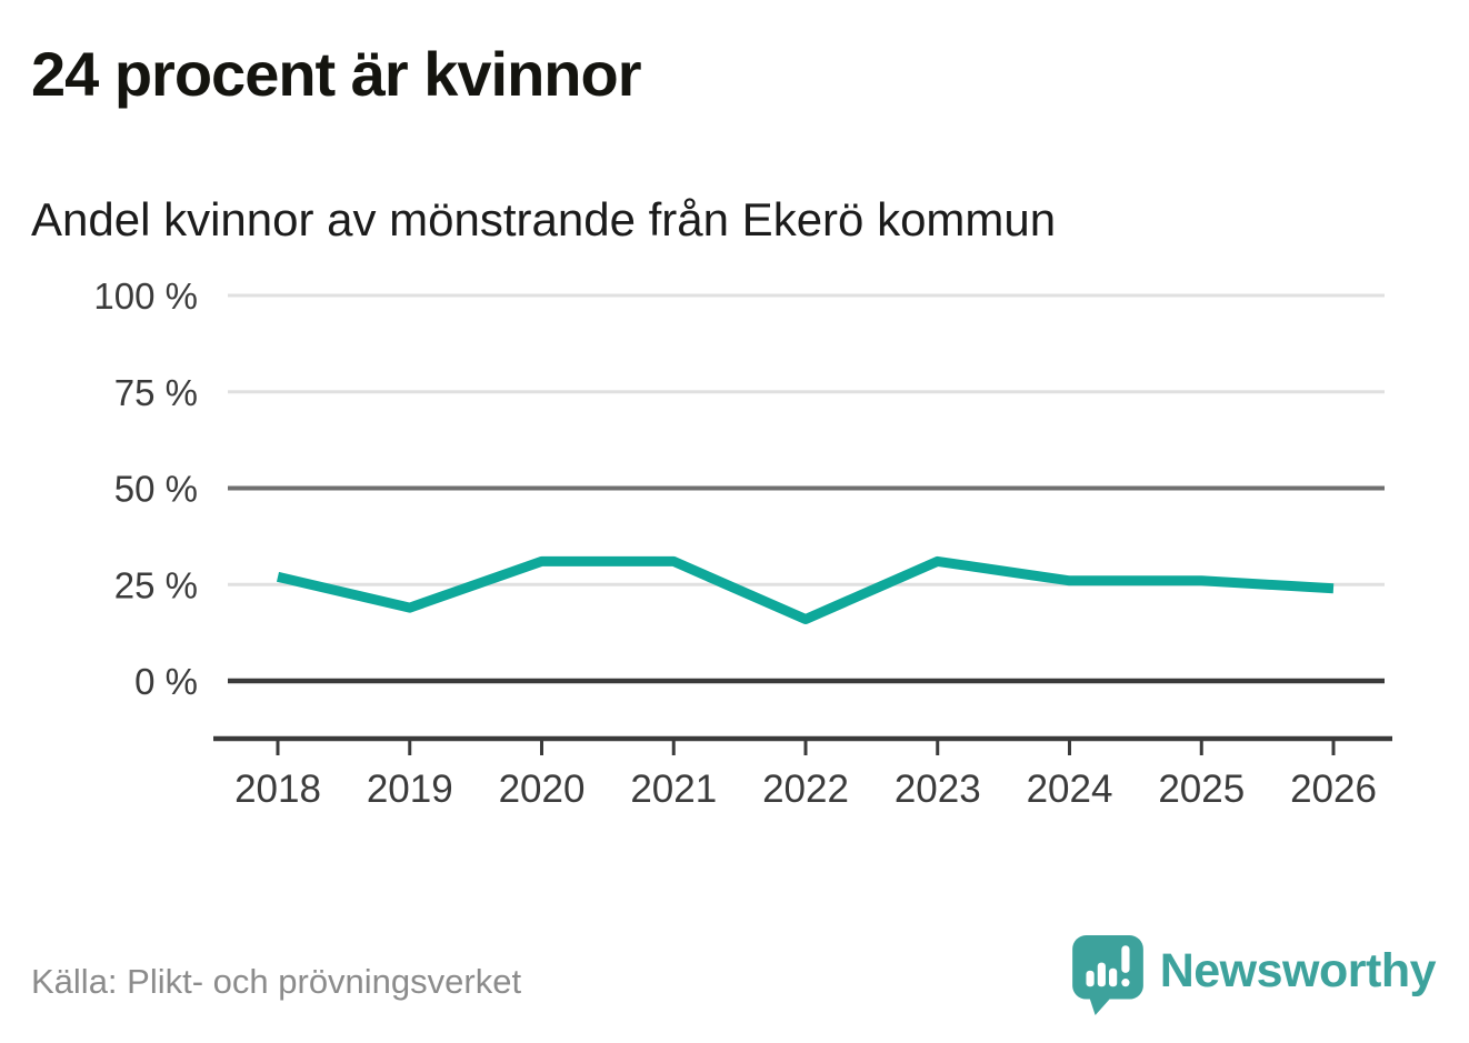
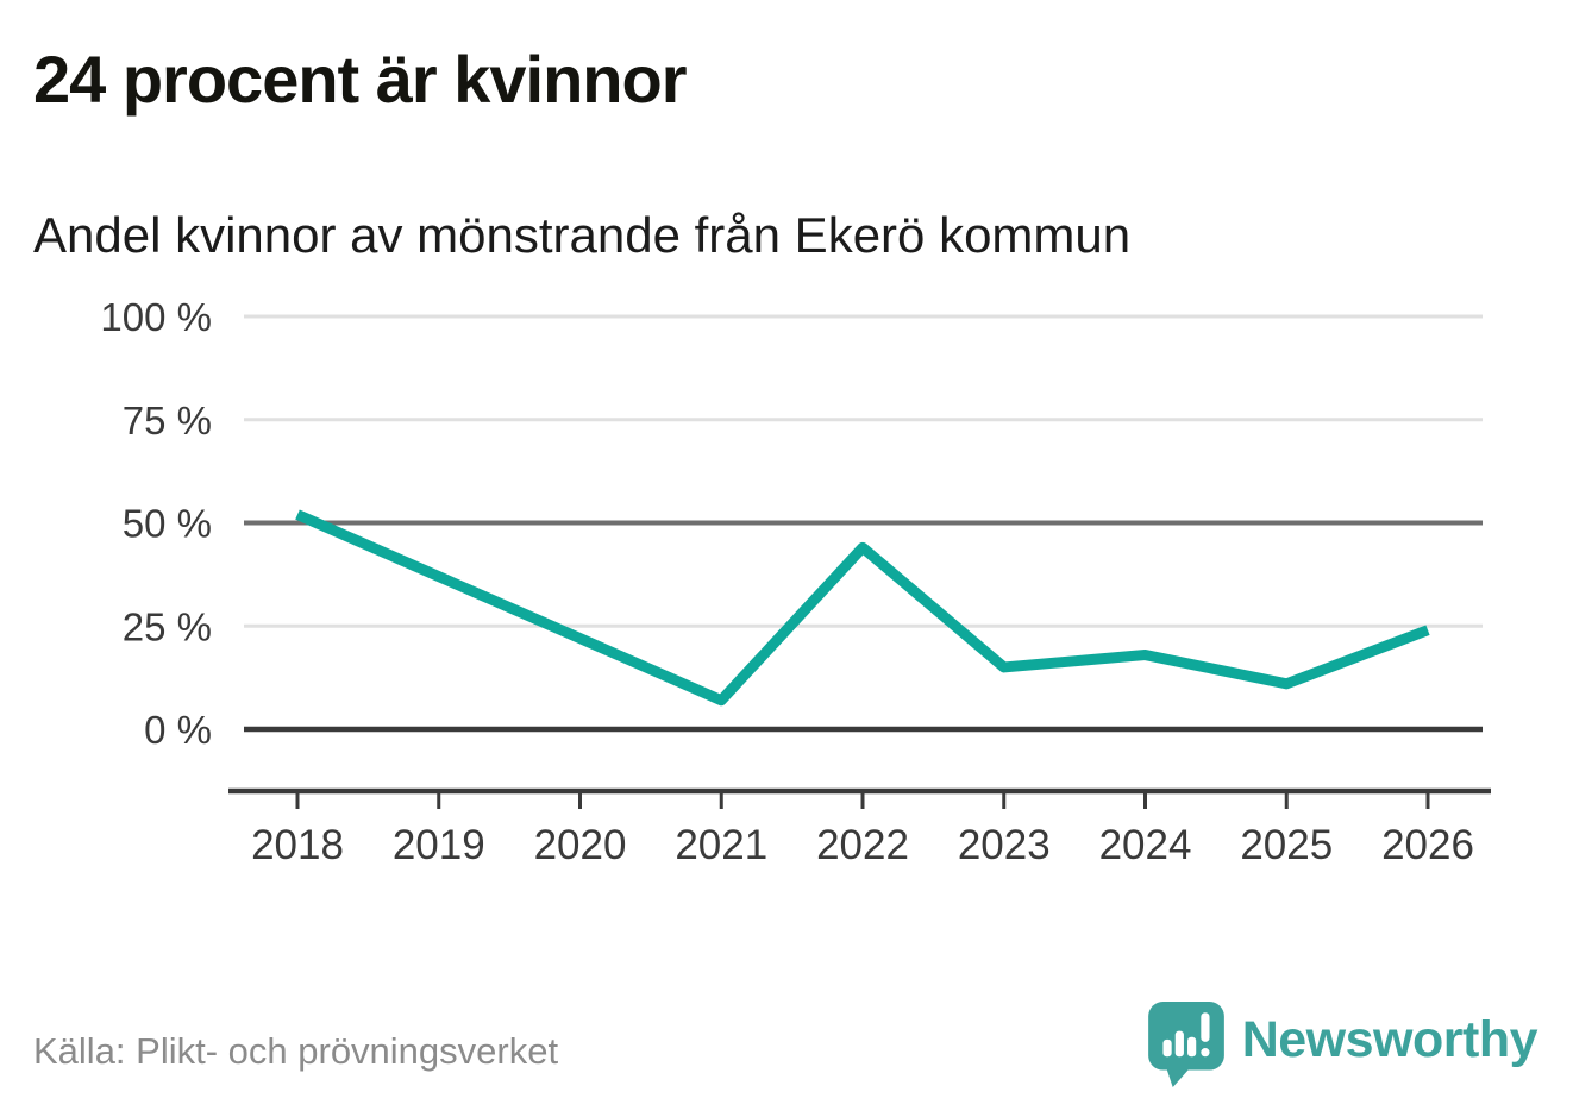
2018: 27% -> 52%
2019: 19% -> 37%
2020: 31% -> 22%
2021: 31% -> 7%
2022: 16% -> 44%
2023: 31% -> 15%
2024: 26% -> 18%
2025: 26% -> 11%
